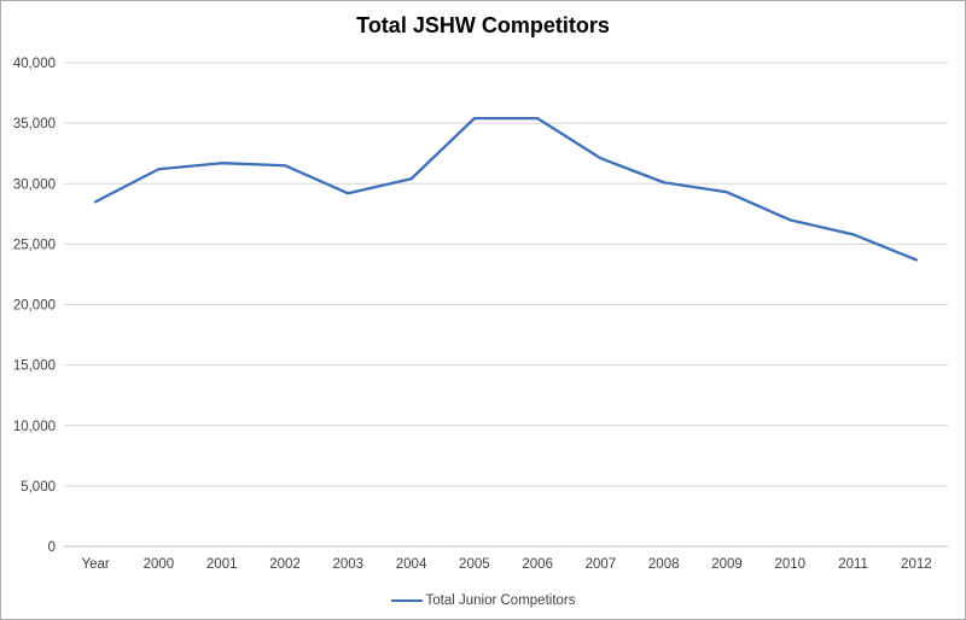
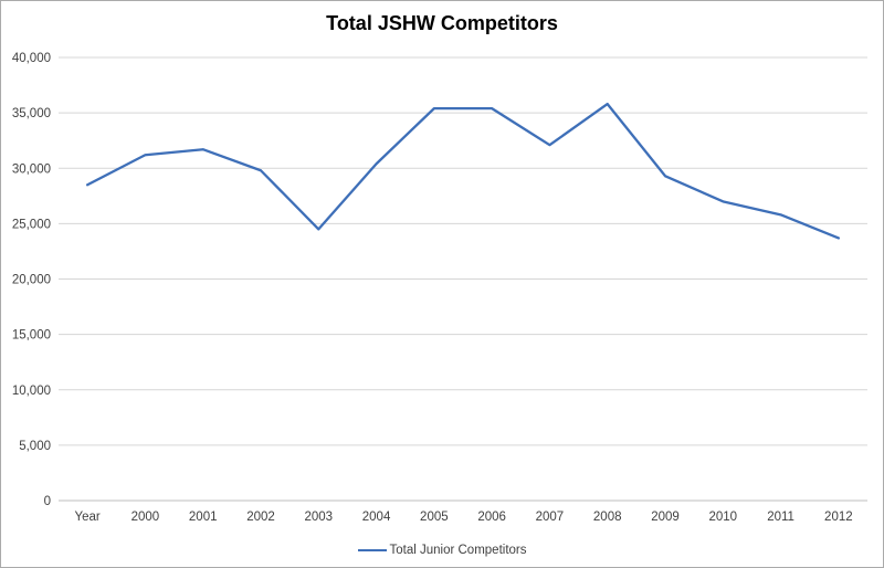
2002: 31500 -> 29800
2003: 29200 -> 24500
2008: 30100 -> 35800
